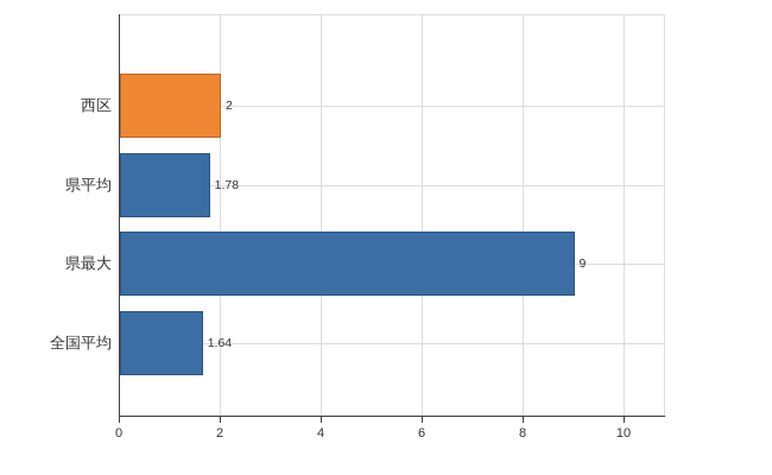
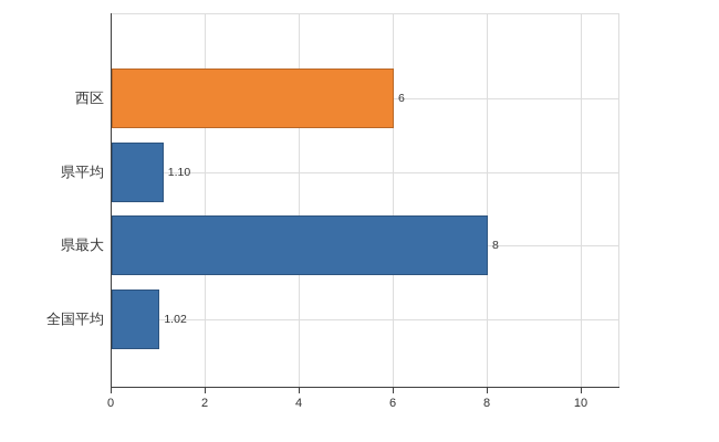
西区: 2 -> 6
県平均: 1.78 -> 1.10
県最大: 9 -> 8
全国平均: 1.64 -> 1.02
